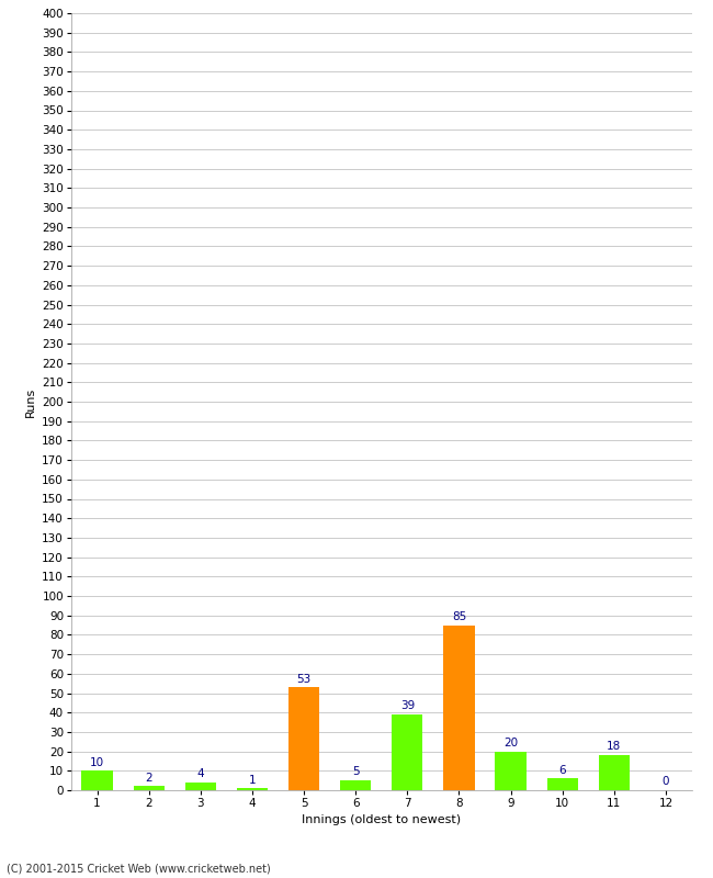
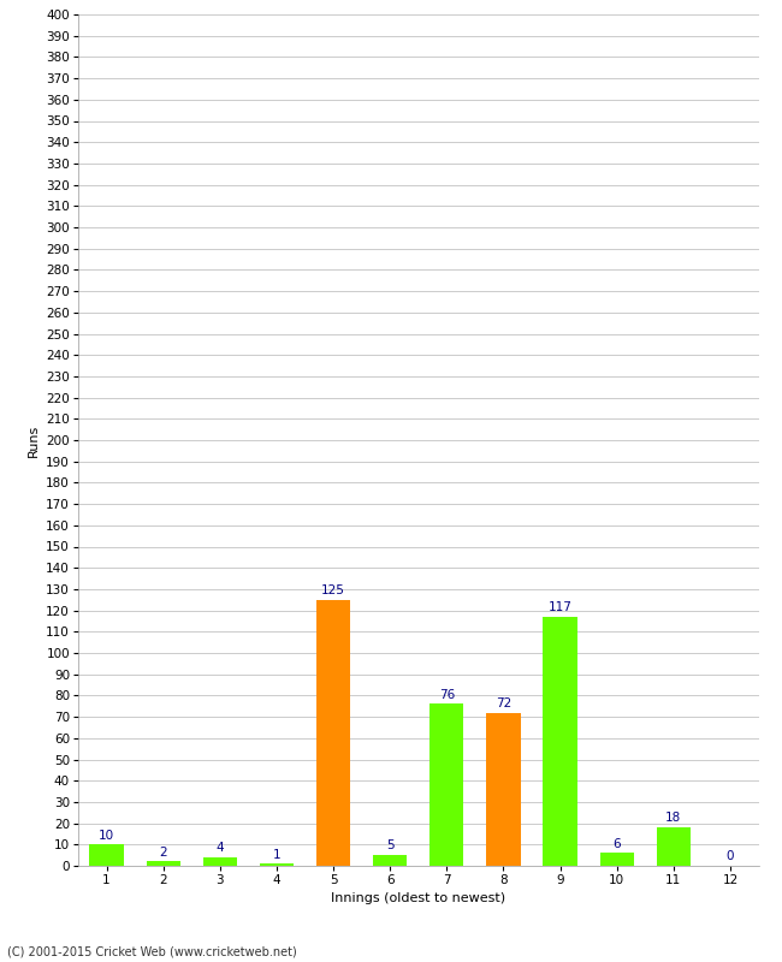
5: 53 -> 125
7: 39 -> 76
8: 85 -> 72
9: 20 -> 117
